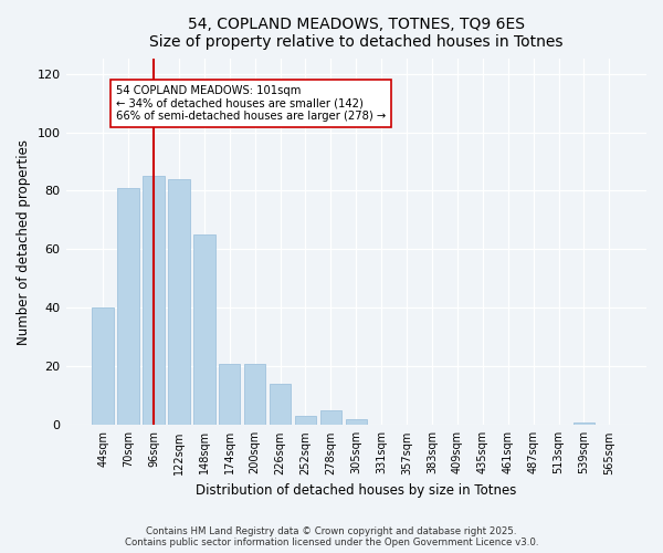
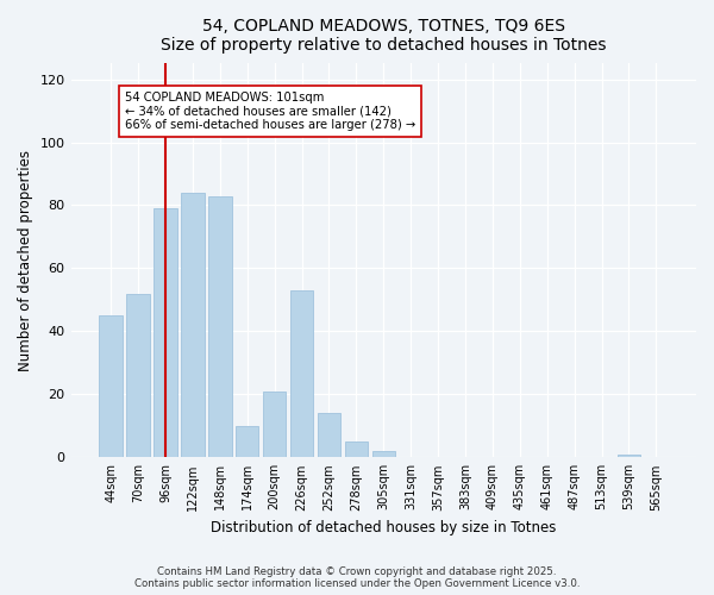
44sqm: 40 -> 45
70sqm: 81 -> 52
96sqm: 85 -> 79
148sqm: 65 -> 83
174sqm: 21 -> 10
226sqm: 14 -> 53
252sqm: 3 -> 14
